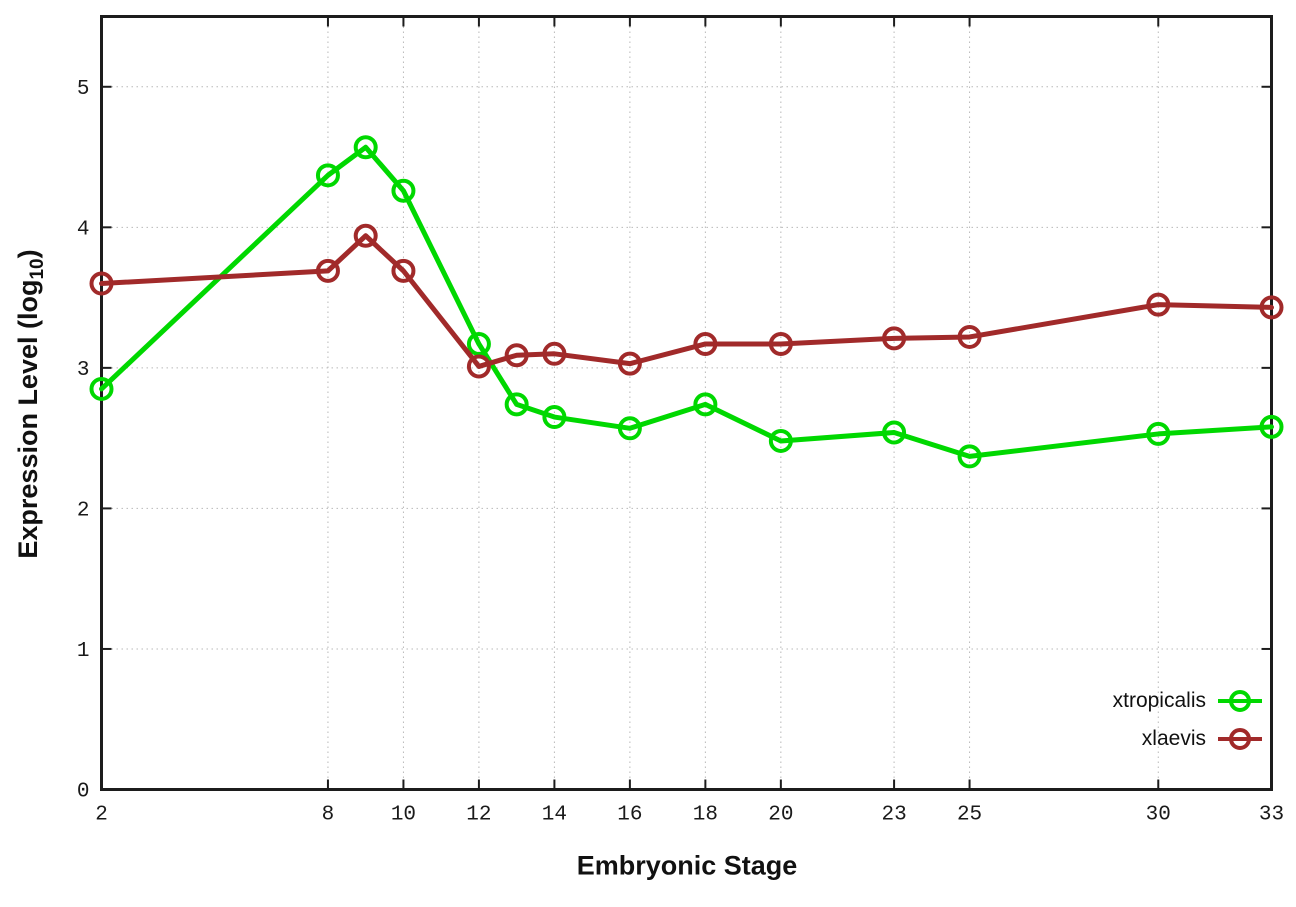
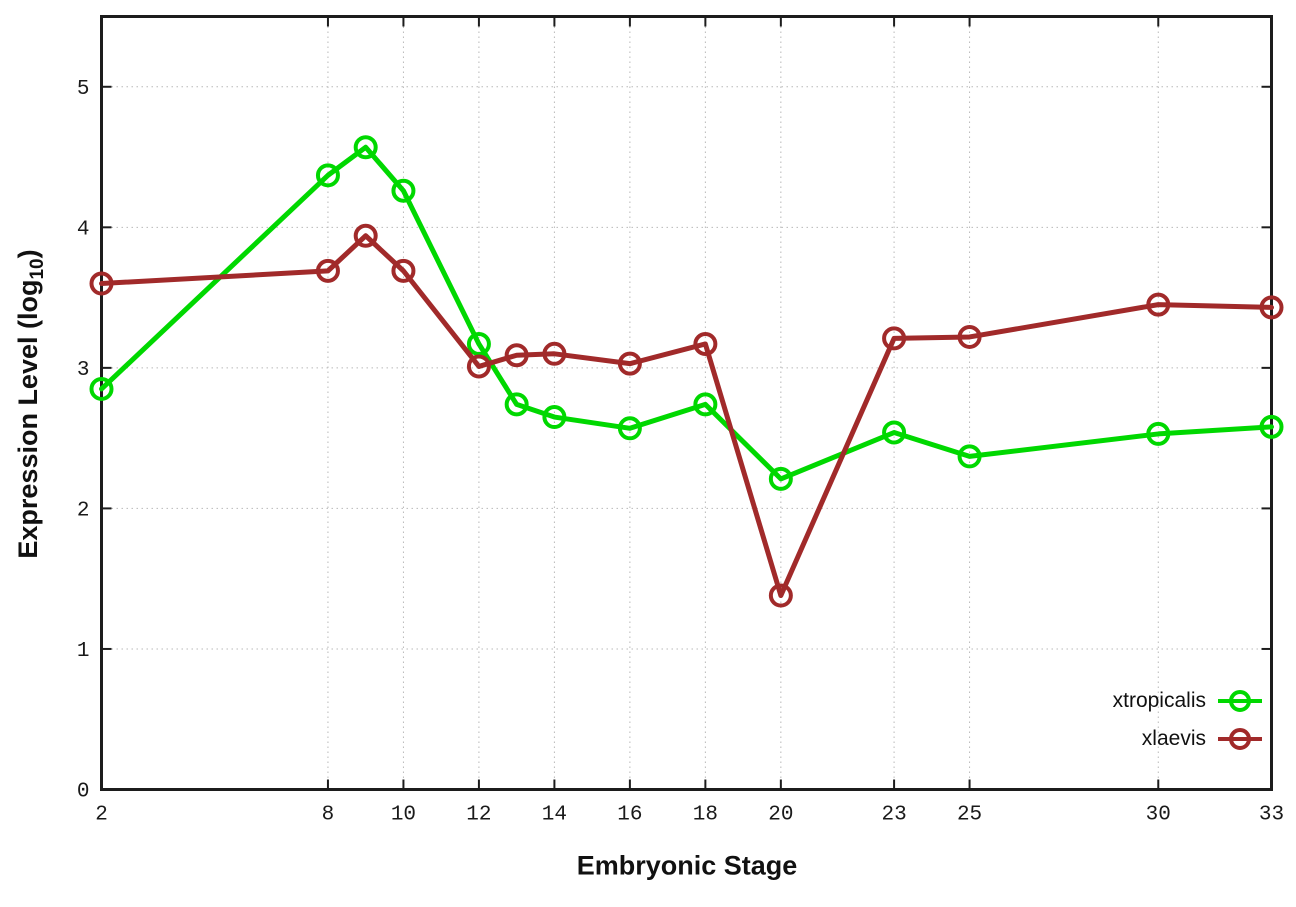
xtropicalis/20: 2.48 -> 2.21
xlaevis/20: 3.17 -> 1.38
